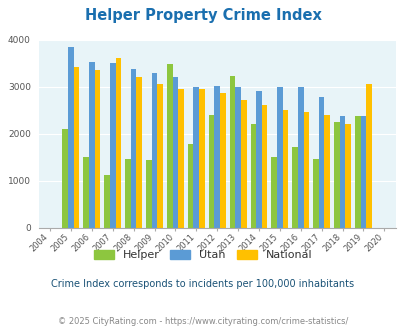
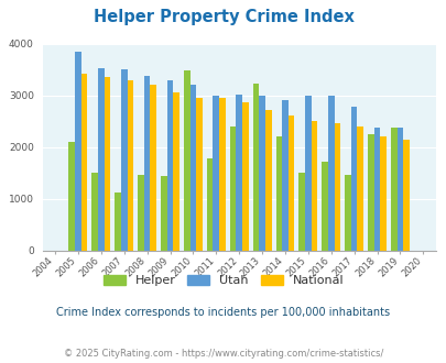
National/2007: 3600 -> 3280
National/2019: 3050 -> 2140
